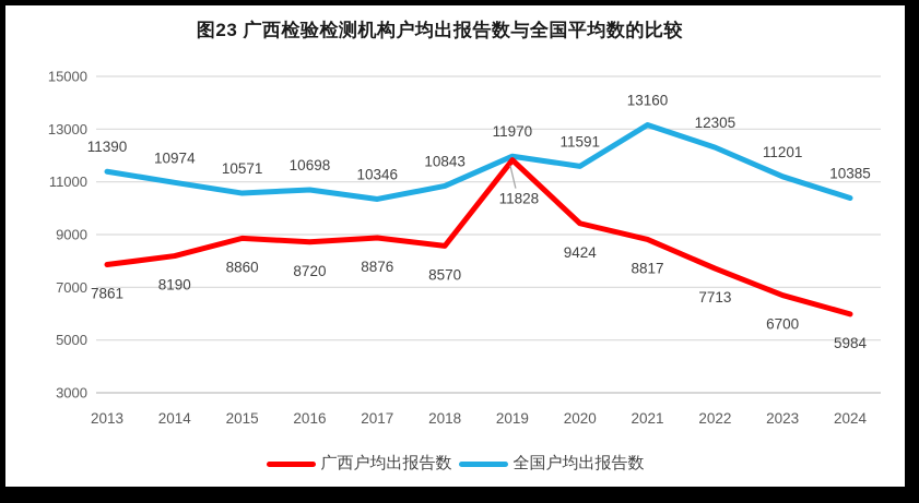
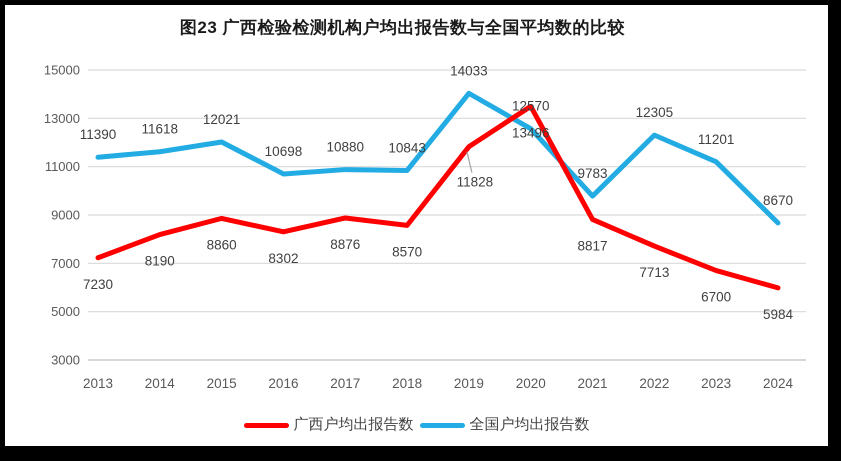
广西户均出报告数/2013: 7861 -> 7230
全国户均出报告数/2014: 10974 -> 11618
全国户均出报告数/2015: 10571 -> 12021
广西户均出报告数/2016: 8720 -> 8302
全国户均出报告数/2017: 10346 -> 10880
全国户均出报告数/2019: 11970 -> 14033
广西户均出报告数/2020: 9424 -> 13496
全国户均出报告数/2020: 11591 -> 12570
全国户均出报告数/2021: 13160 -> 9783
全国户均出报告数/2024: 10385 -> 8670
